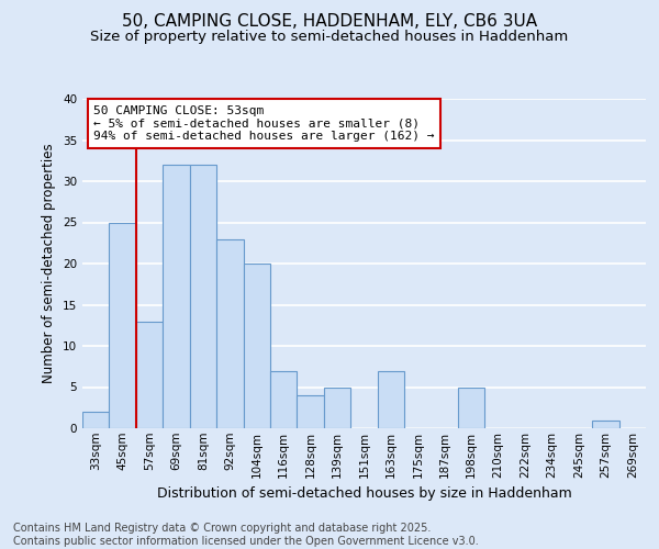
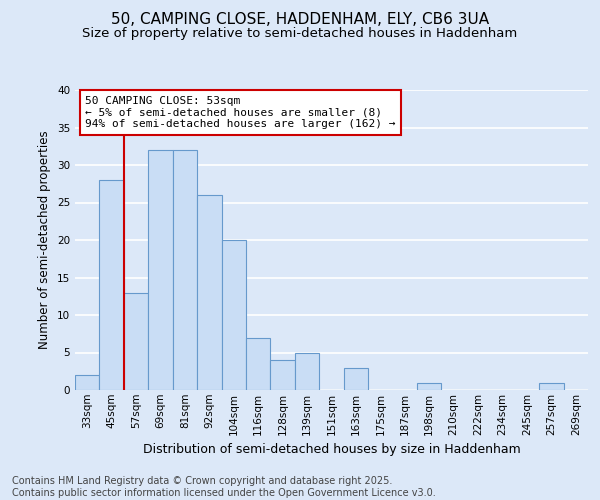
45sqm: 25 -> 28
92sqm: 23 -> 26
163sqm: 7 -> 3
198sqm: 5 -> 1
